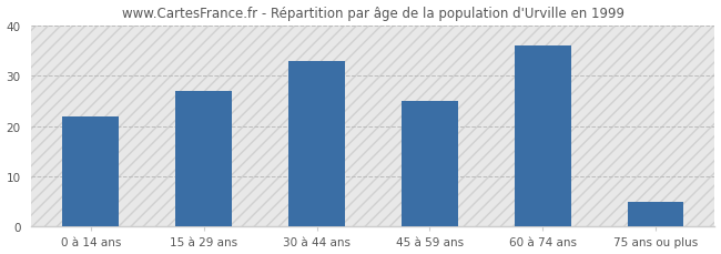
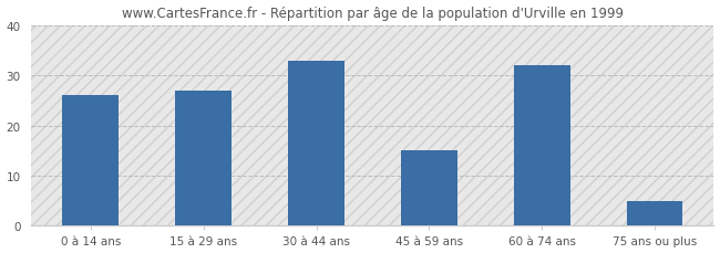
0 à 14 ans: 22 -> 26
45 à 59 ans: 25 -> 15
60 à 74 ans: 36 -> 32
